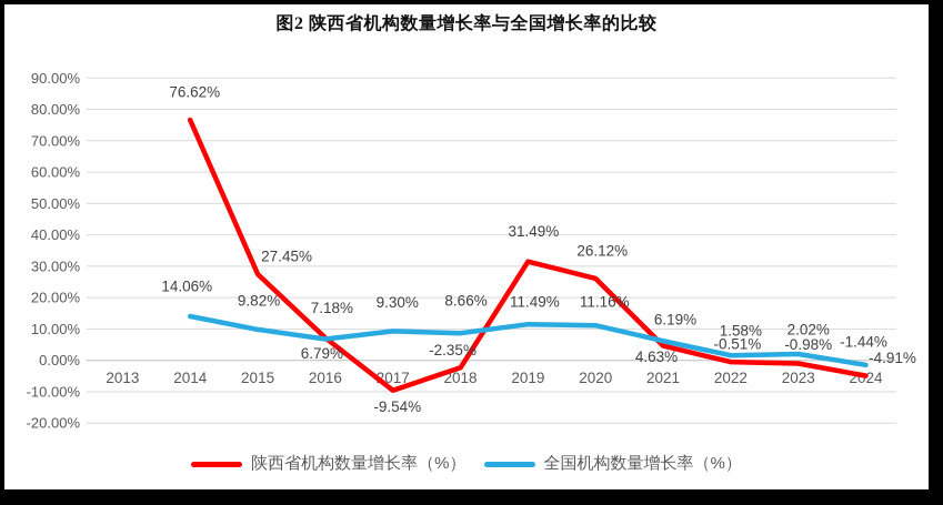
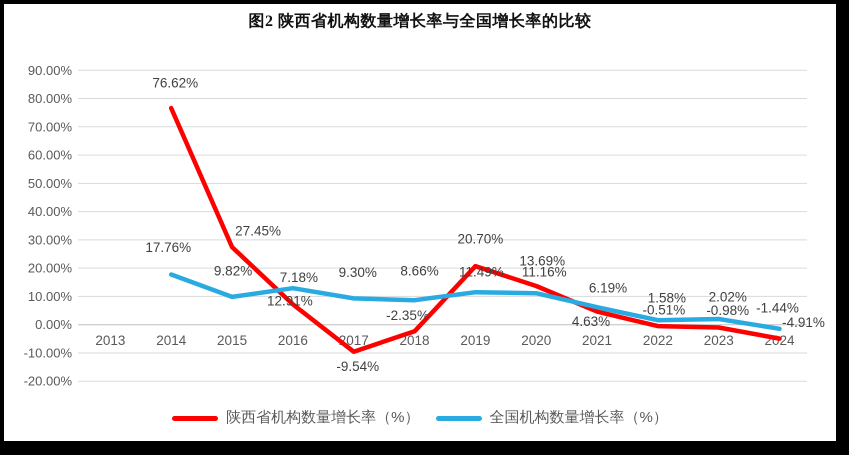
全国机构数量增长率（%）/2014: 14.06% -> 17.76%
全国机构数量增长率（%）/2016: 6.79% -> 12.91%
陕西省机构数量增长率（%）/2019: 31.49% -> 20.70%
陕西省机构数量增长率（%）/2020: 26.12% -> 13.69%
